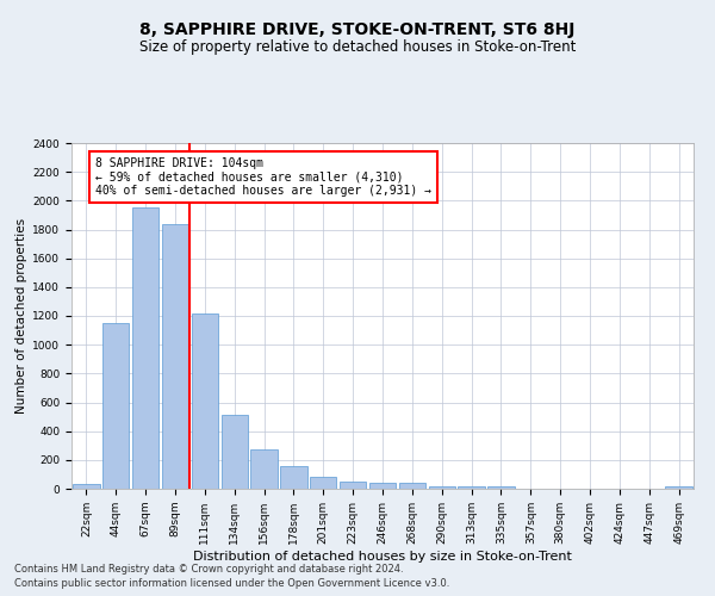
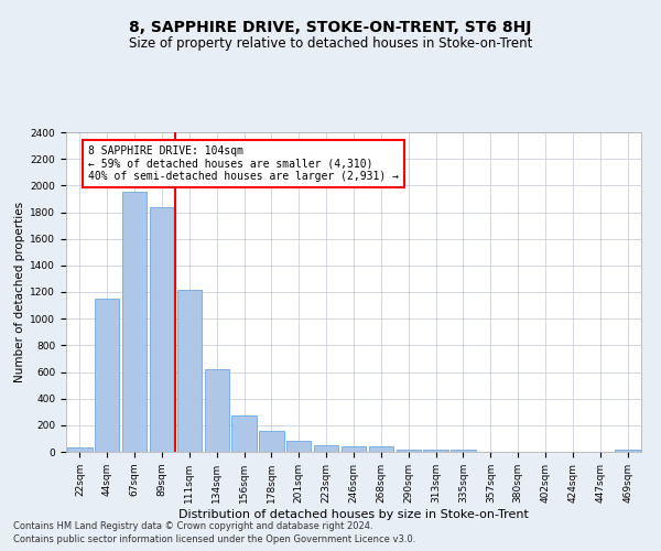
134sqm: 510 -> 620
